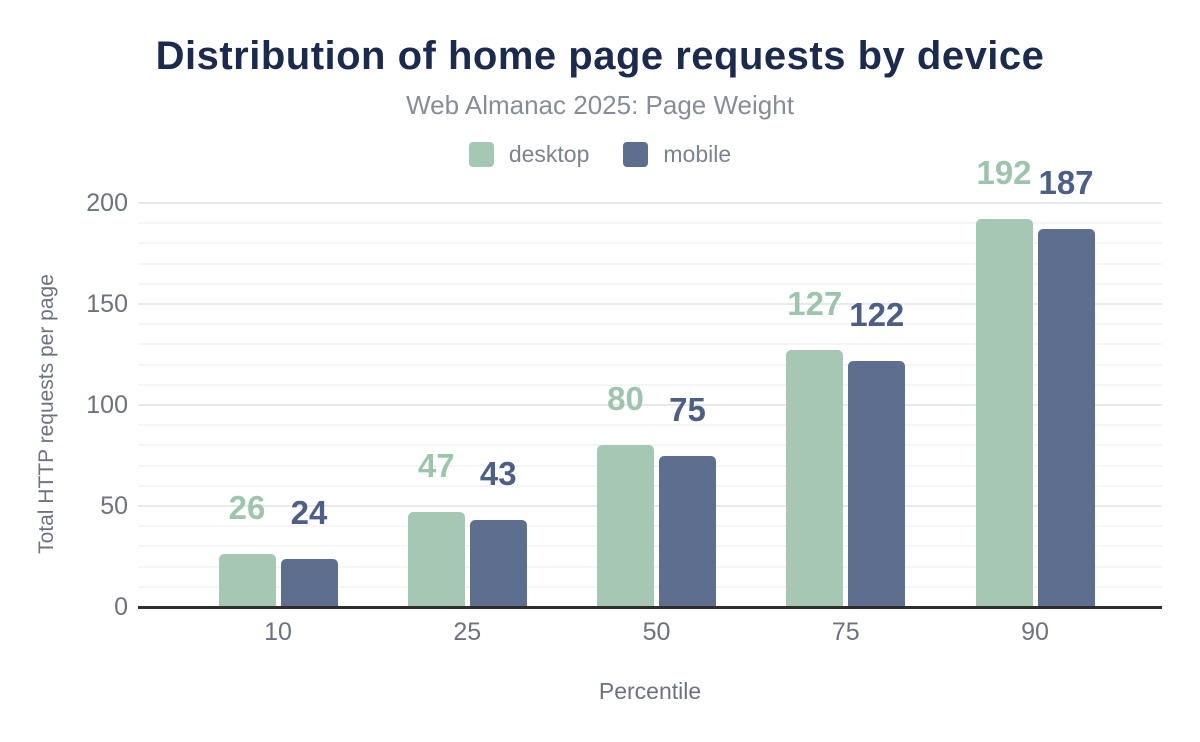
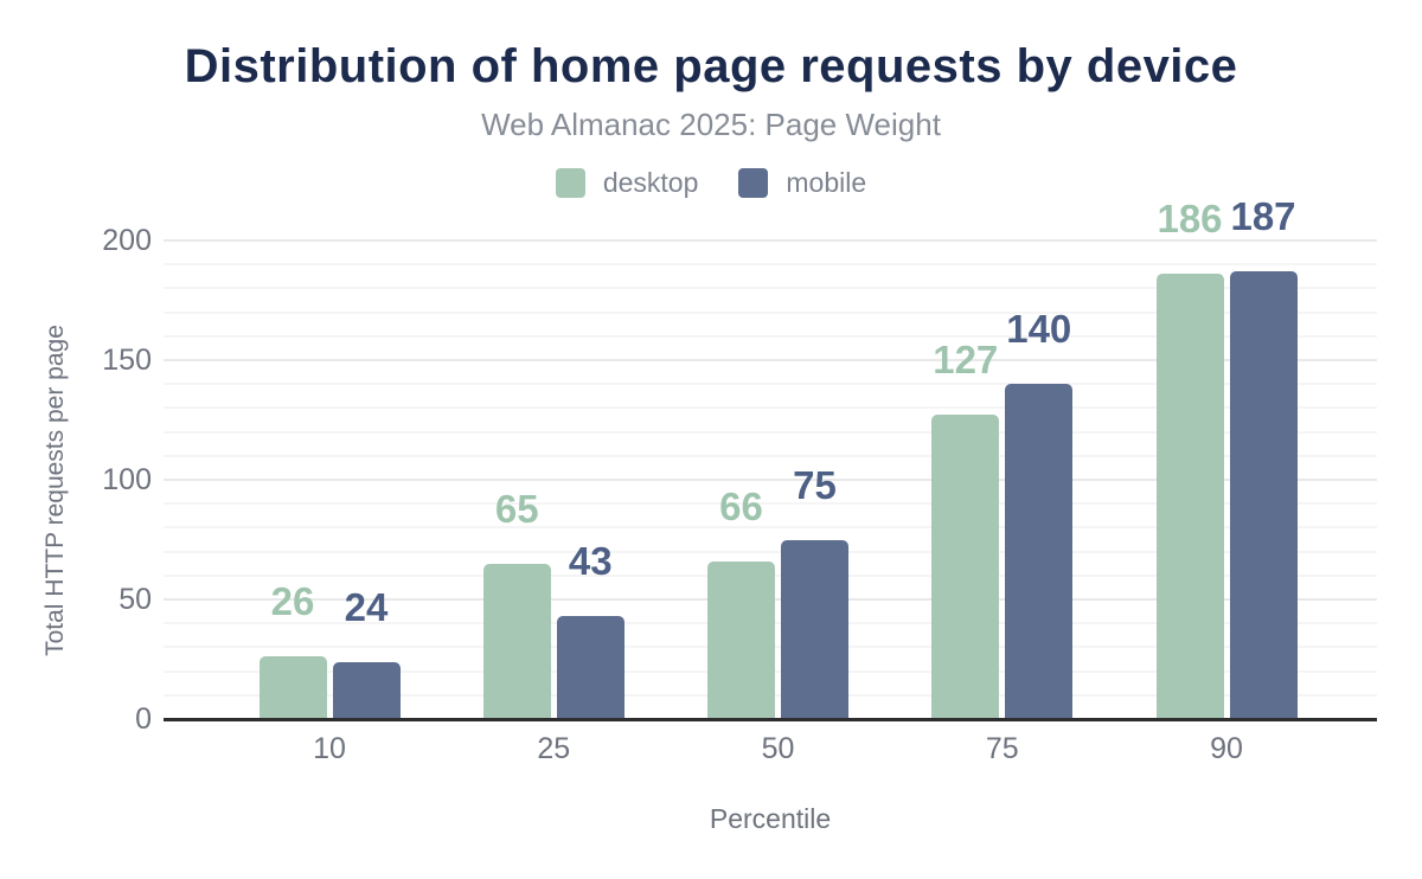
desktop/25: 47 -> 65
desktop/50: 80 -> 66
mobile/75: 122 -> 140
desktop/90: 192 -> 186
